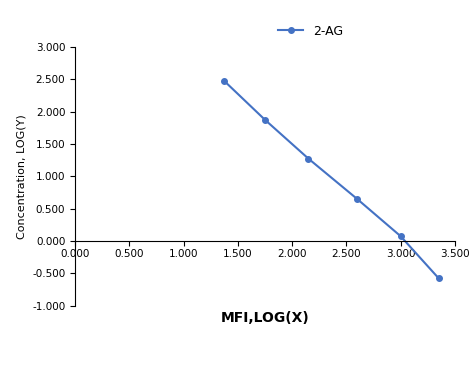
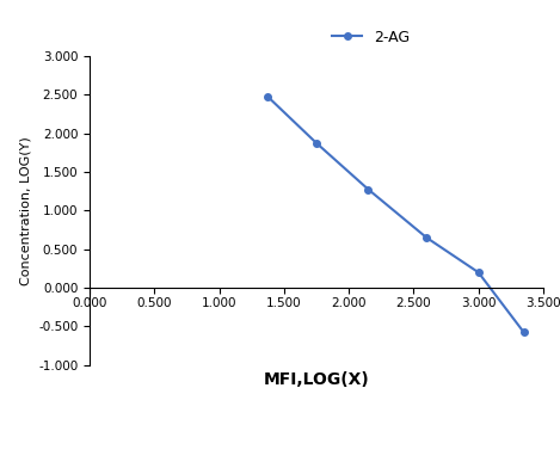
3.000: 0.07 -> 0.20
